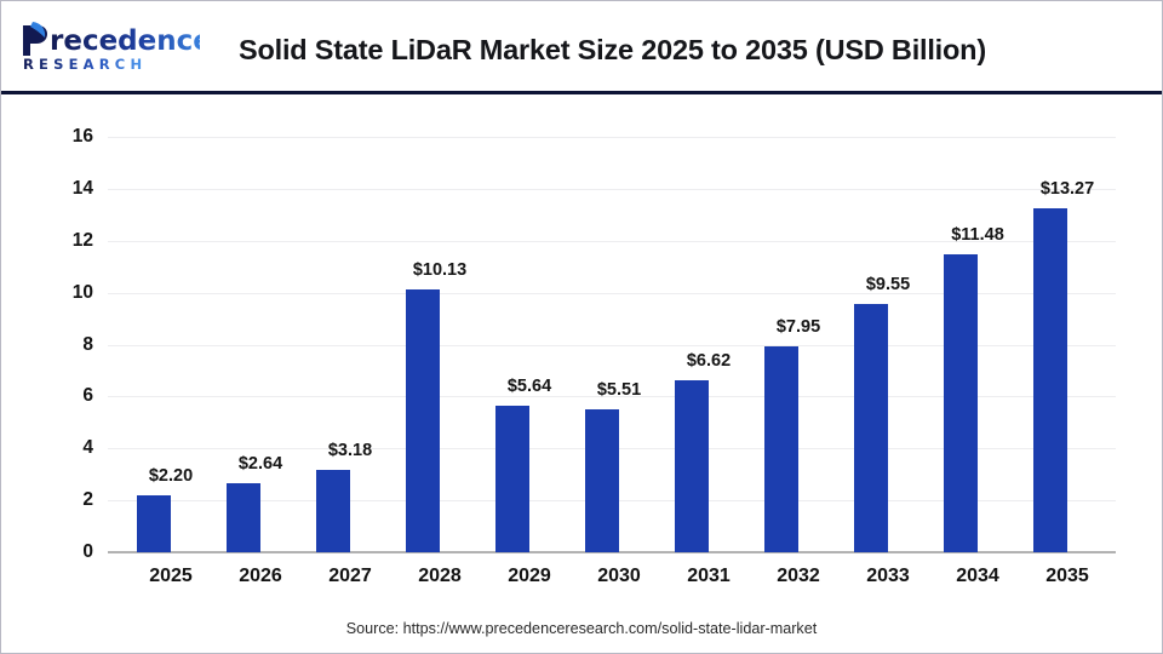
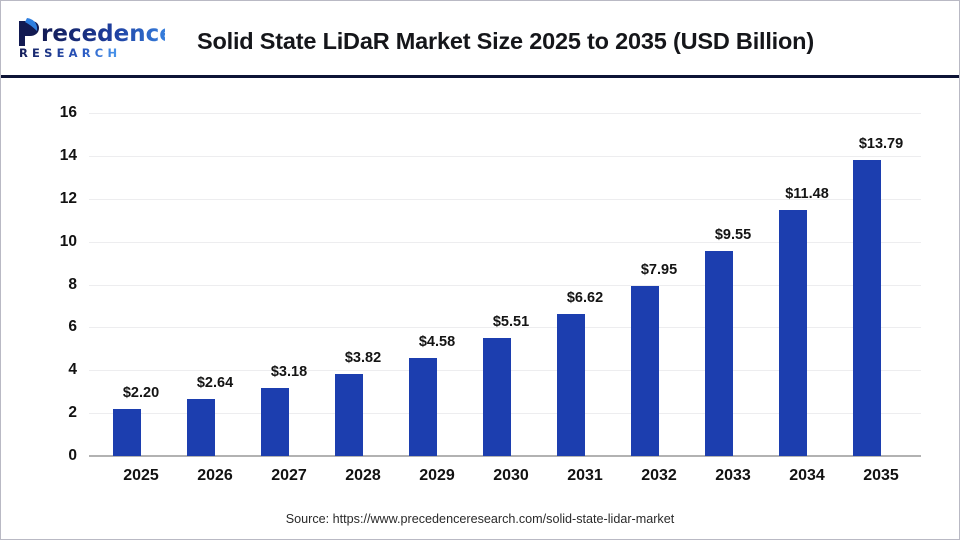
2028: $10.13 -> $3.82
2029: $5.64 -> $4.58
2035: $13.27 -> $13.79
